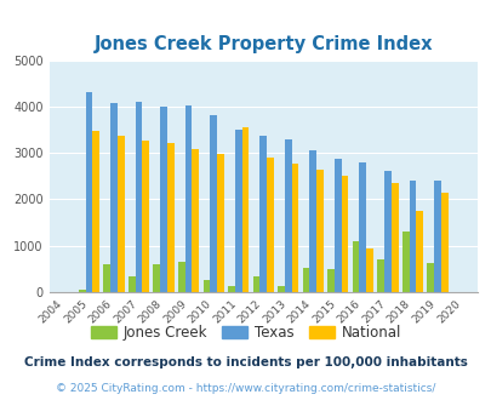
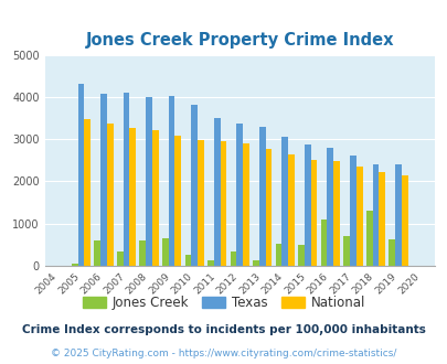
National/2011: 3550 -> 2950
National/2016: 950 -> 2470
National/2018: 1750 -> 2220
